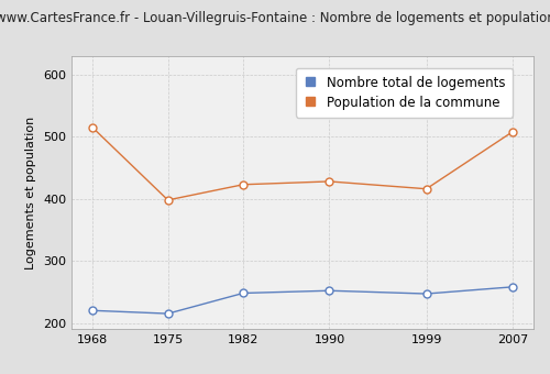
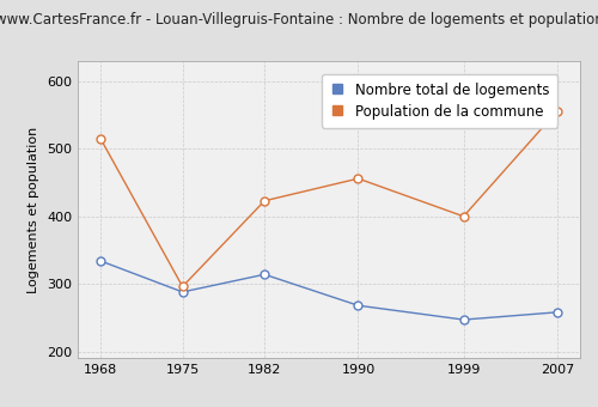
Nombre total de logements/1968: 220 -> 334
Nombre total de logements/1975: 215 -> 288
Population de la commune/1975: 398 -> 296
Nombre total de logements/1982: 248 -> 314
Nombre total de logements/1990: 252 -> 268
Population de la commune/1990: 428 -> 456
Population de la commune/1999: 416 -> 400
Population de la commune/2007: 508 -> 556
